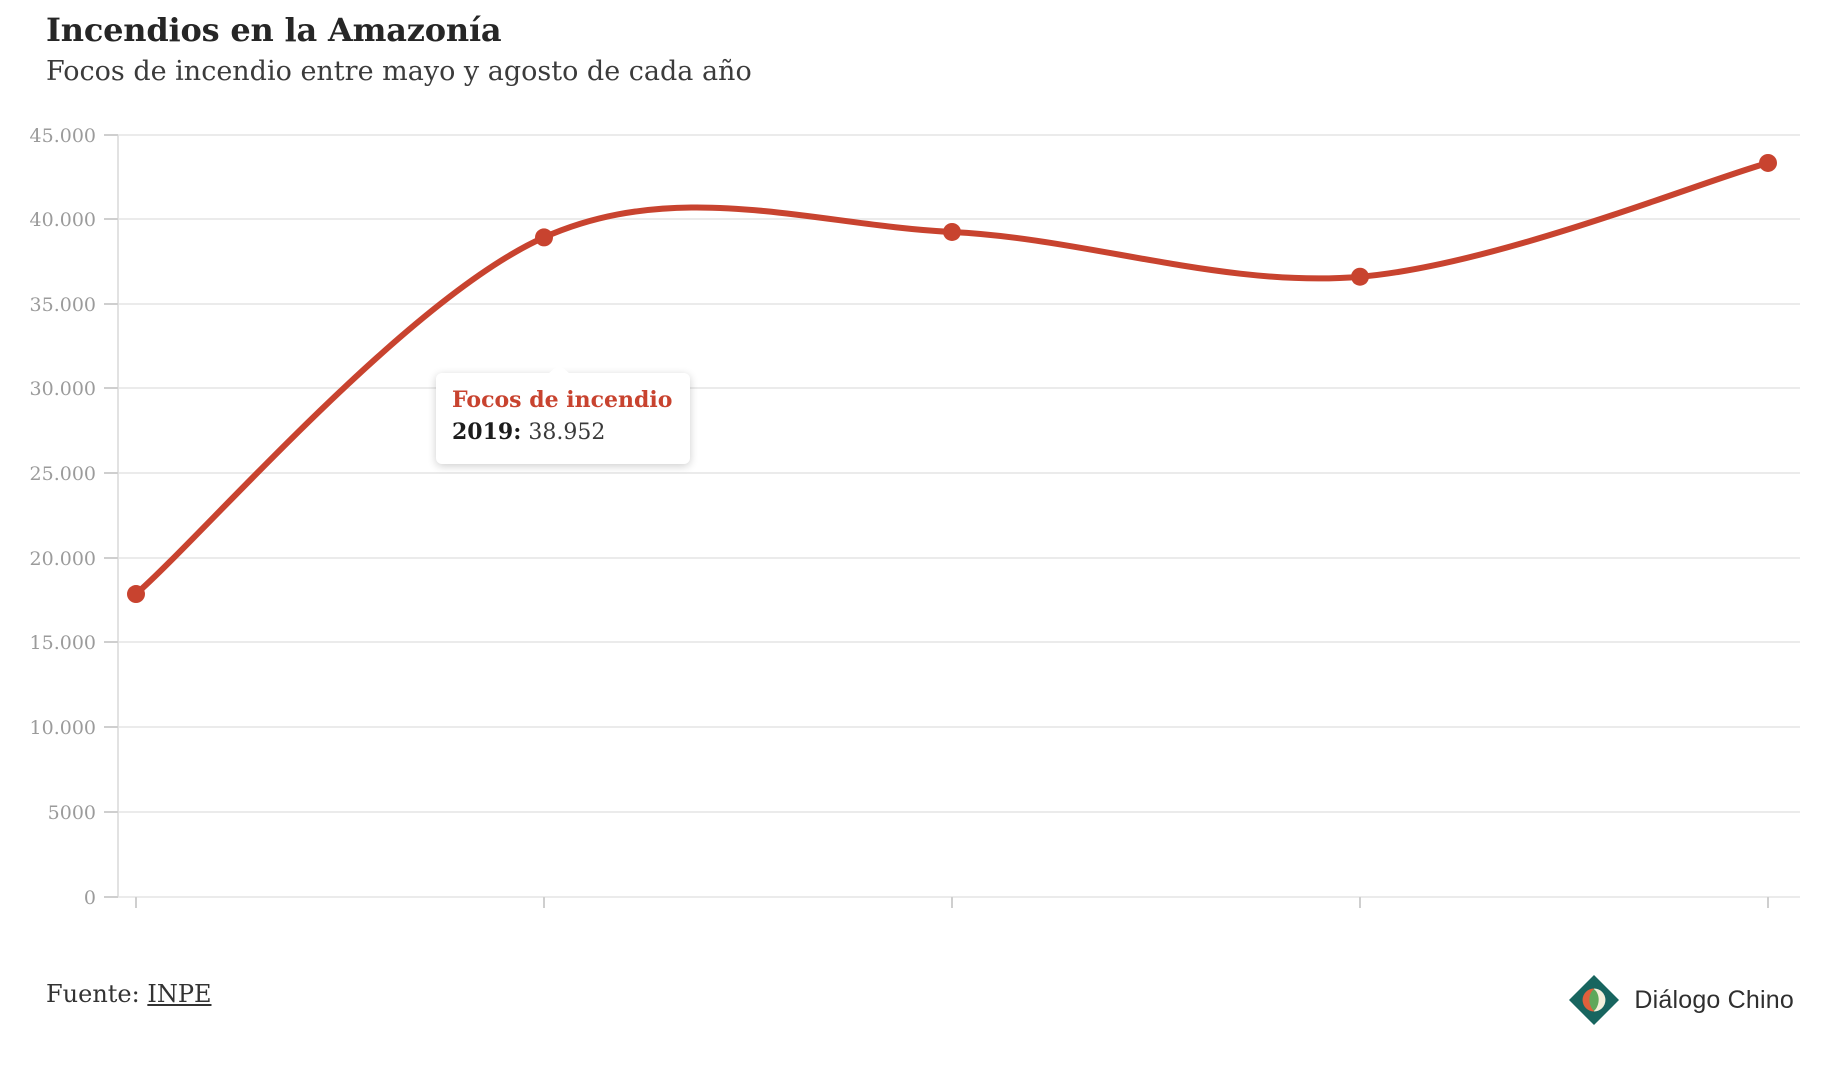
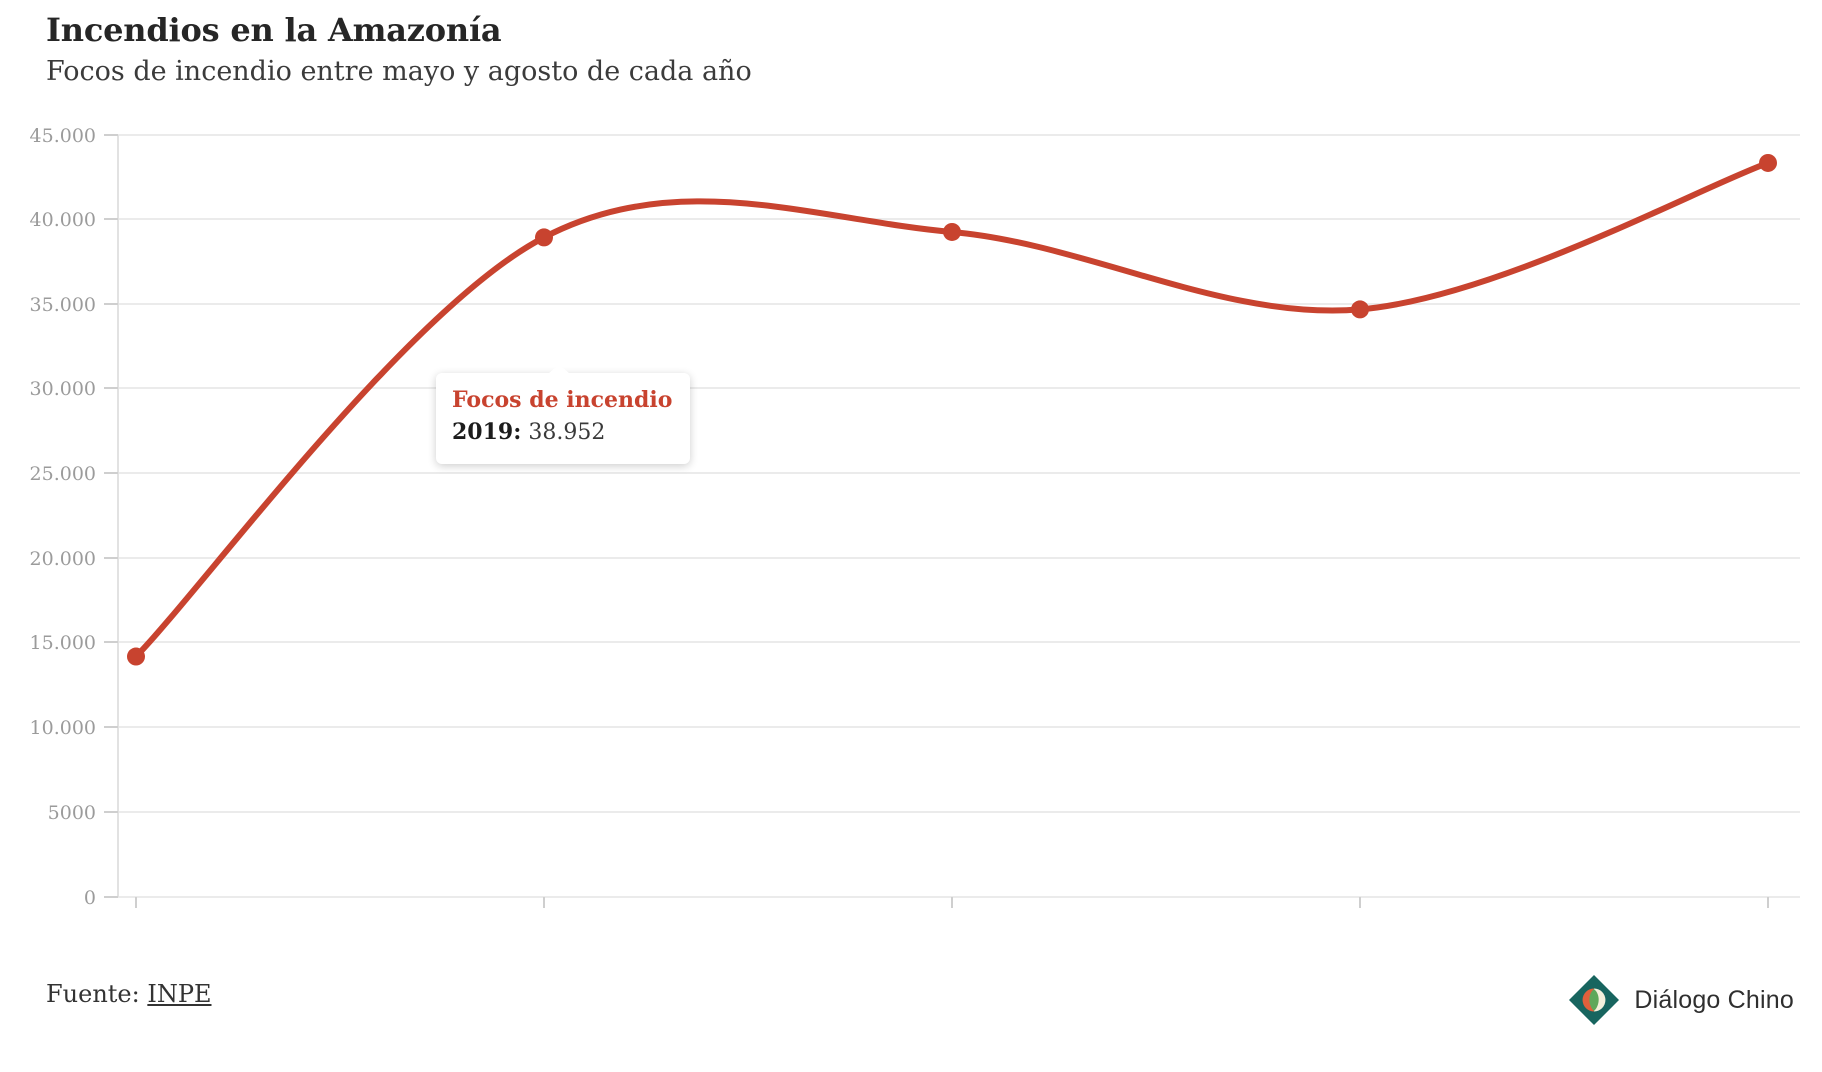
2018: 17900 -> 14200
2021: 36600 -> 34700
